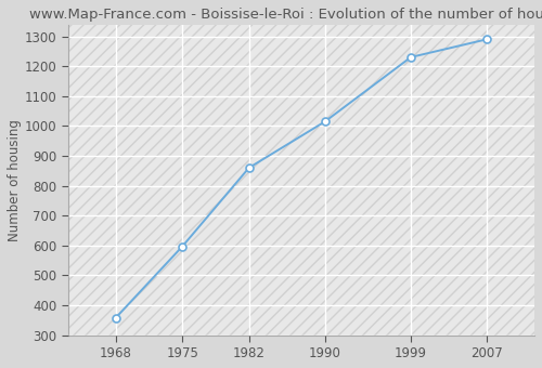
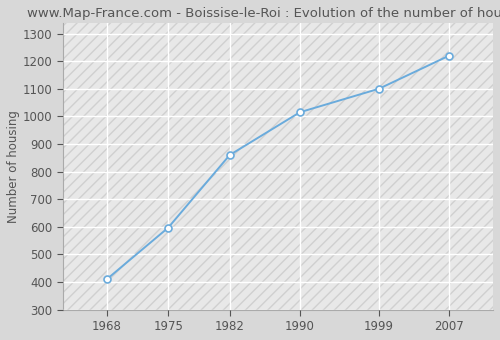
1968: 358 -> 410
1999: 1230 -> 1100
2007: 1290 -> 1220
